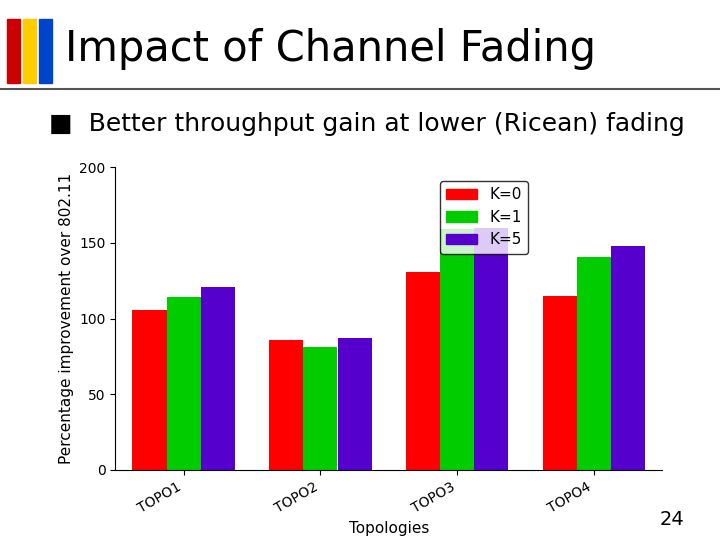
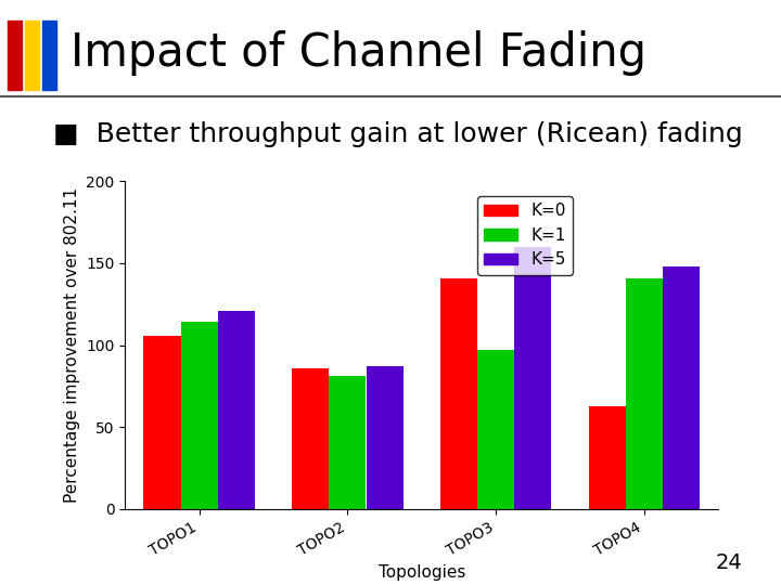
K=0/TOPO3: 131 -> 141
K=1/TOPO3: 159 -> 97
K=0/TOPO4: 115 -> 63
